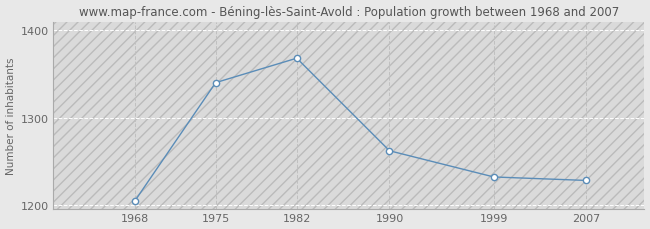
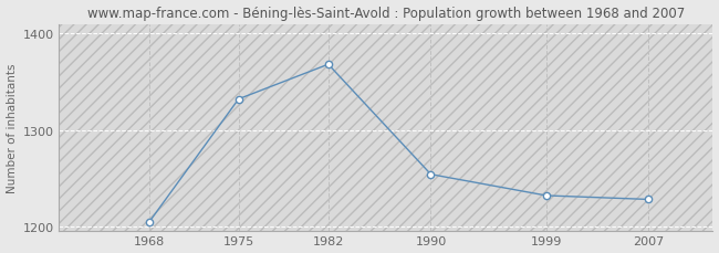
1975: 1340 -> 1332
1990: 1262 -> 1254
